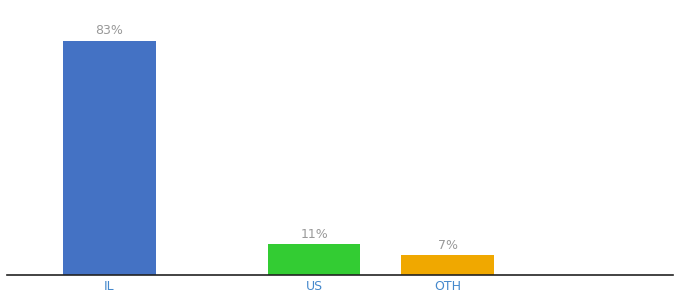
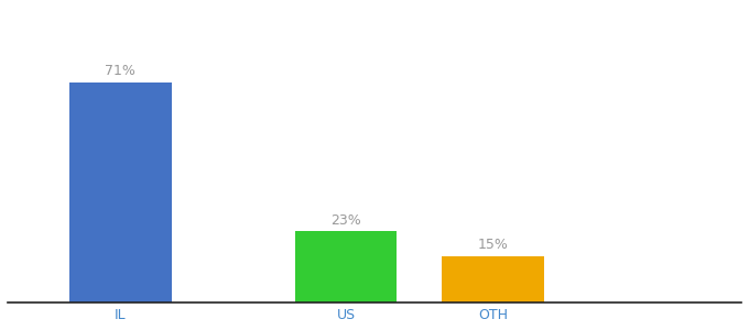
IL: 83% -> 71%
US: 11% -> 23%
OTH: 7% -> 15%
